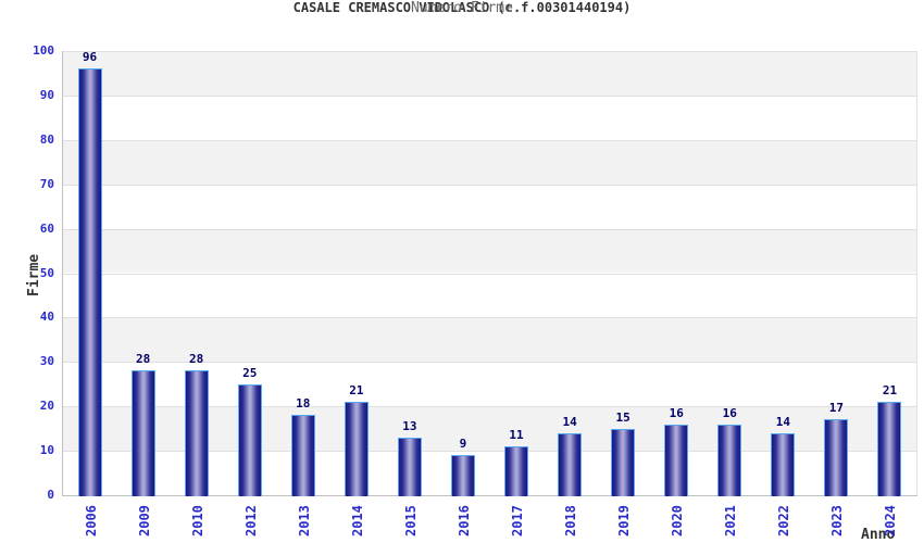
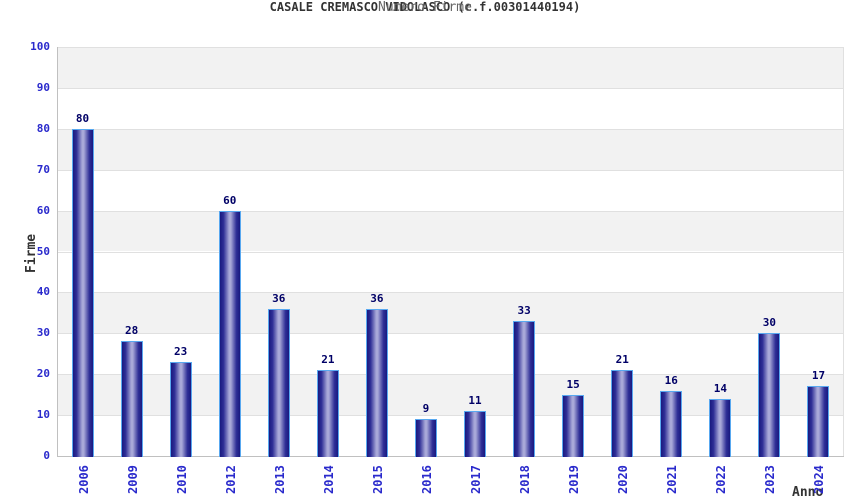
2006: 96 -> 80
2010: 28 -> 23
2012: 25 -> 60
2013: 18 -> 36
2015: 13 -> 36
2018: 14 -> 33
2020: 16 -> 21
2023: 17 -> 30
2024: 21 -> 17
